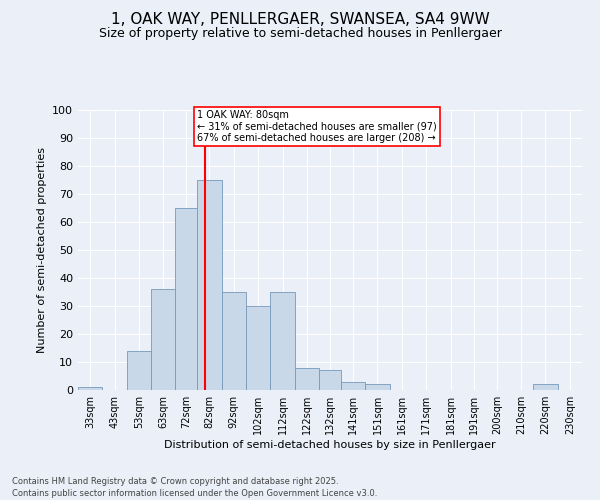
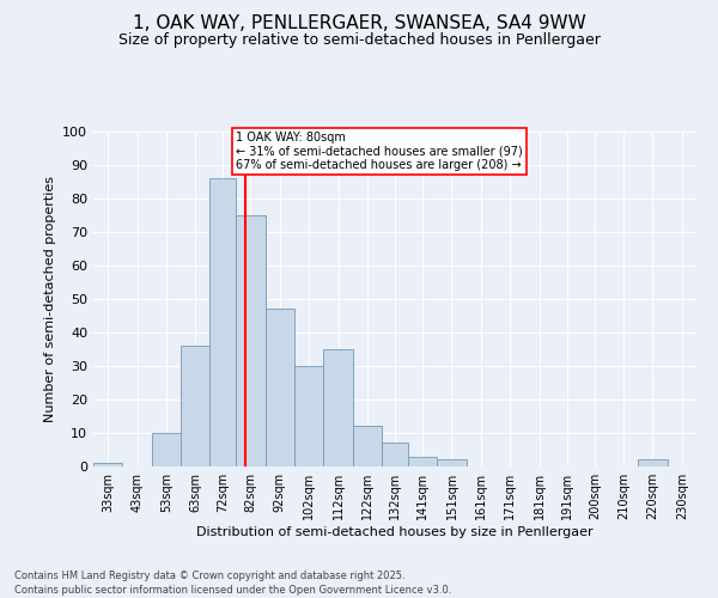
53sqm: 14 -> 10
72sqm: 65 -> 86
92sqm: 35 -> 47
122sqm: 8 -> 12
